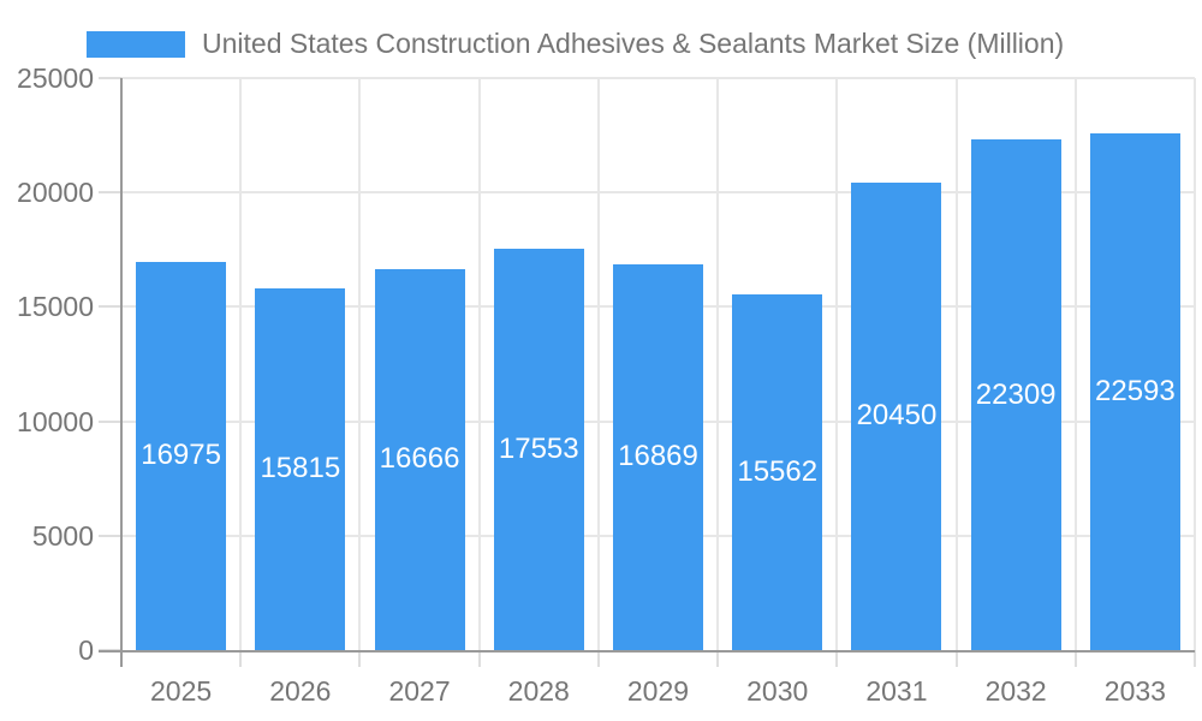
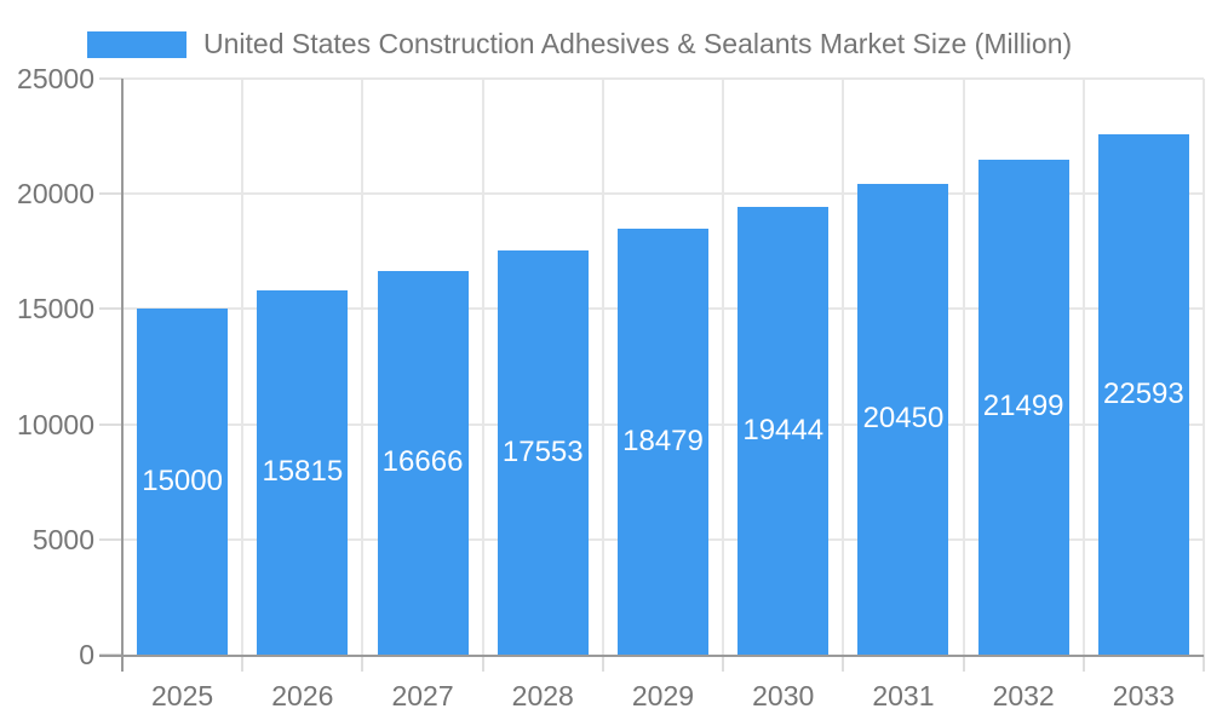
2025: 16975 -> 15000
2029: 16869 -> 18479
2030: 15562 -> 19444
2032: 22309 -> 21499
